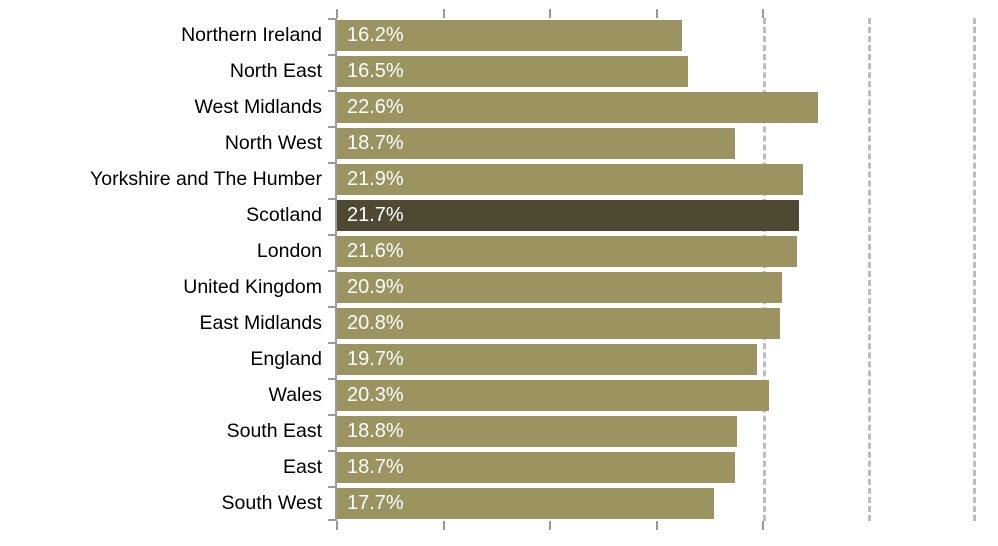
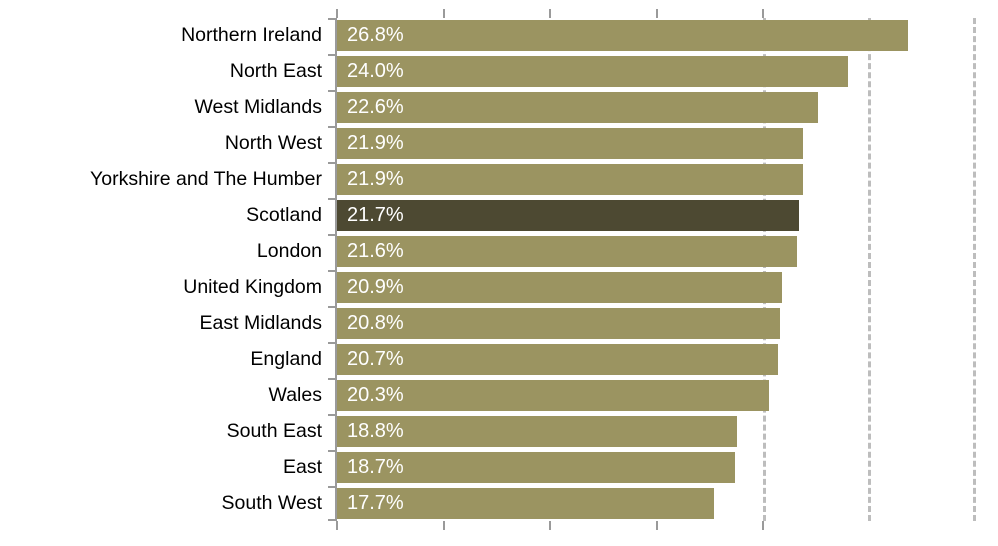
Northern Ireland: 16.2% -> 26.8%
North East: 16.5% -> 24.0%
North West: 18.7% -> 21.9%
England: 19.7% -> 20.7%
